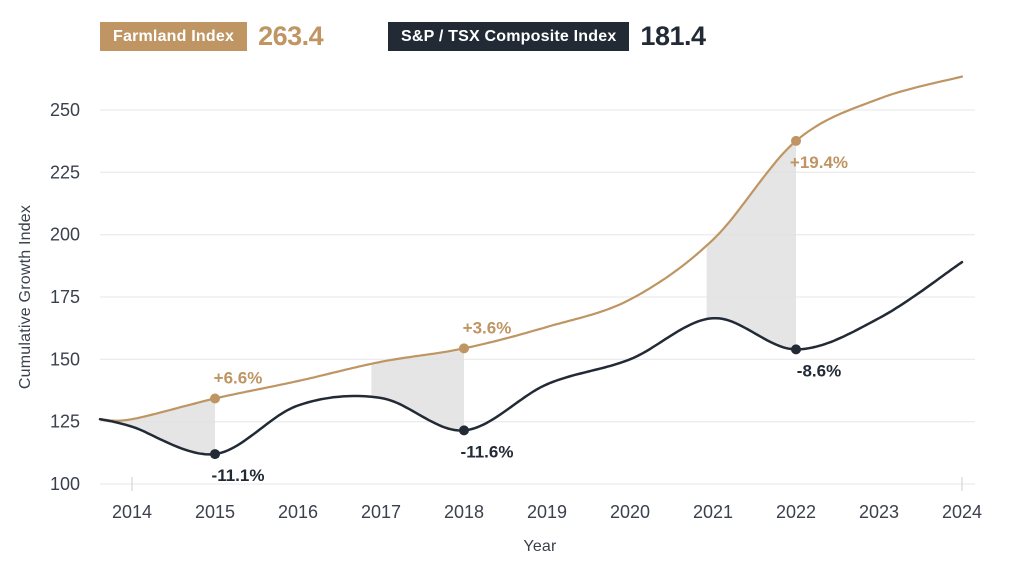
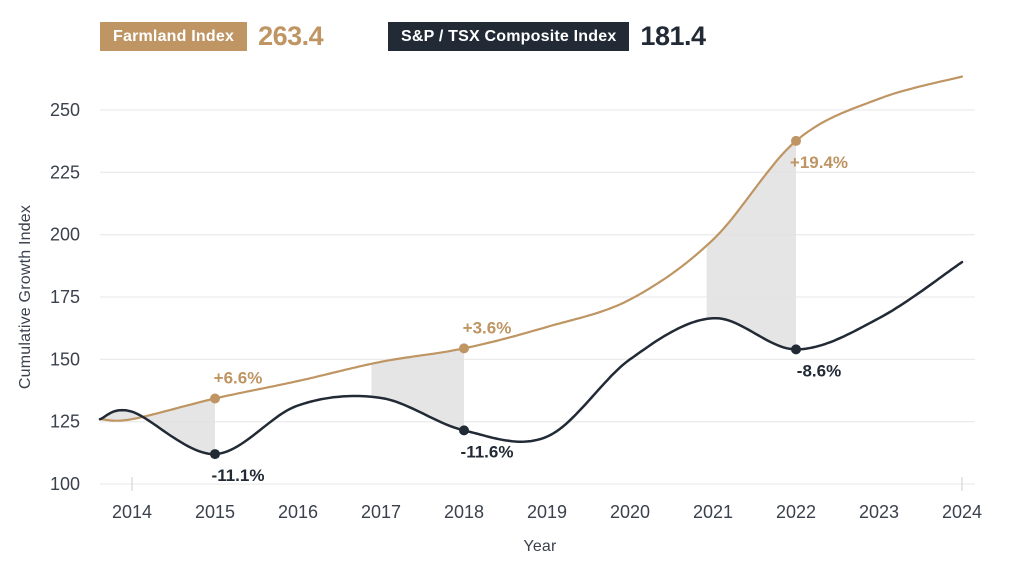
S&P / TSX Composite Index/2014: 123 -> 129
S&P / TSX Composite Index/2019: 140 -> 119
